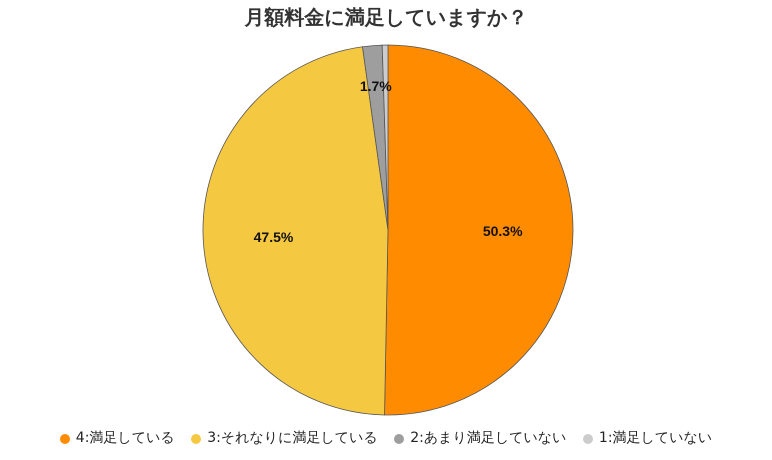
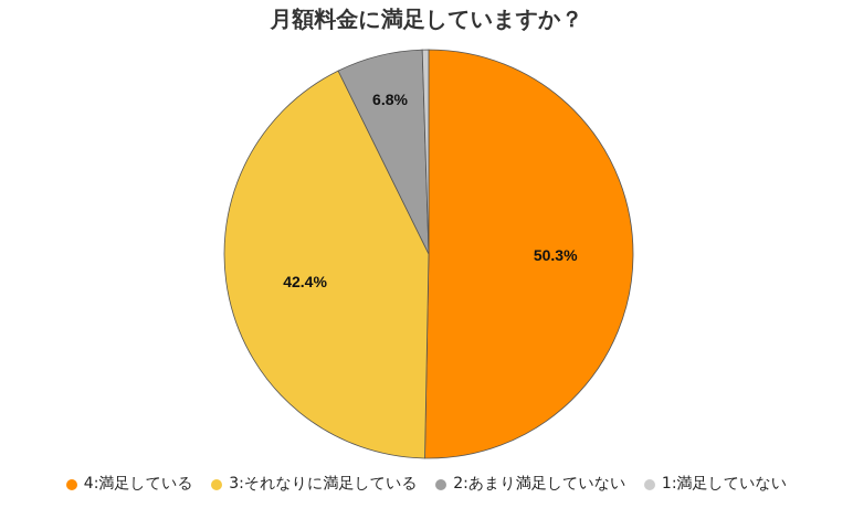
3:それなりに満足している: 47.5% -> 42.4%
2:あまり満足していない: 1.7% -> 6.8%
